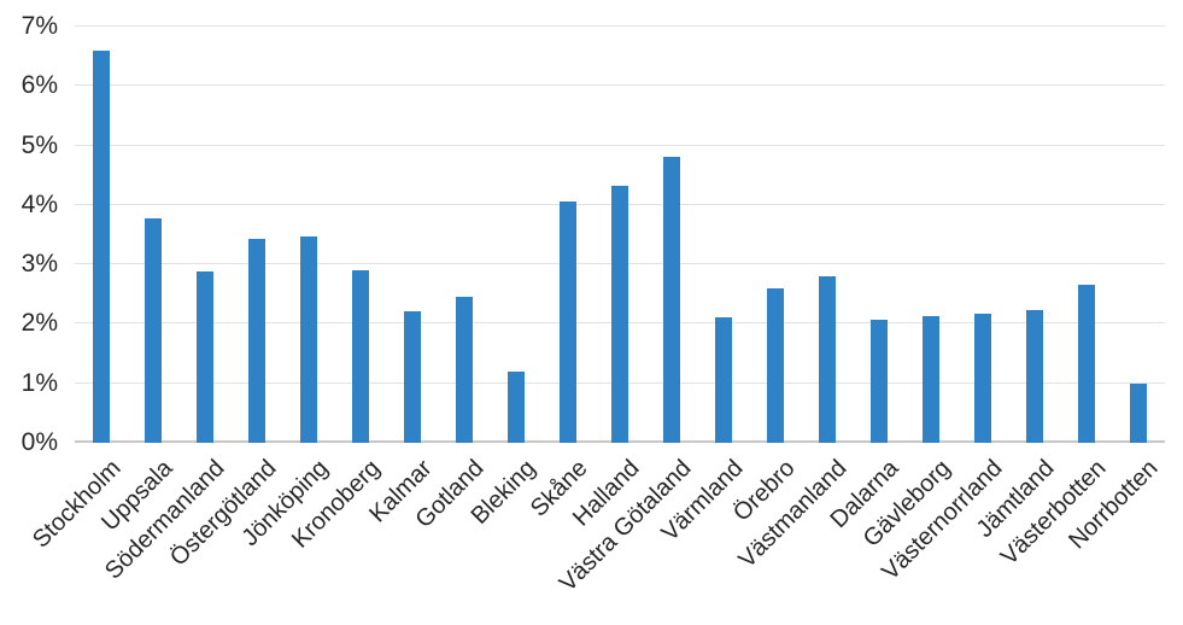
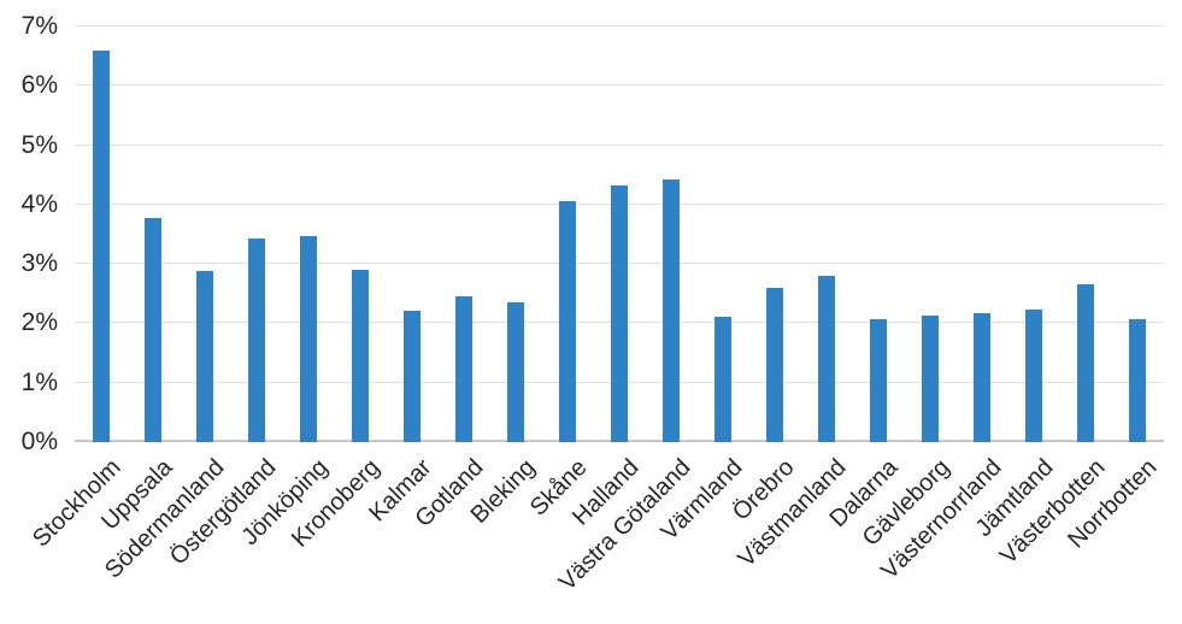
Bleking: 1.2% -> 2.4%
Västra Götaland: 4.8% -> 4.4%
Norrbotten: 1.0% -> 2.1%
